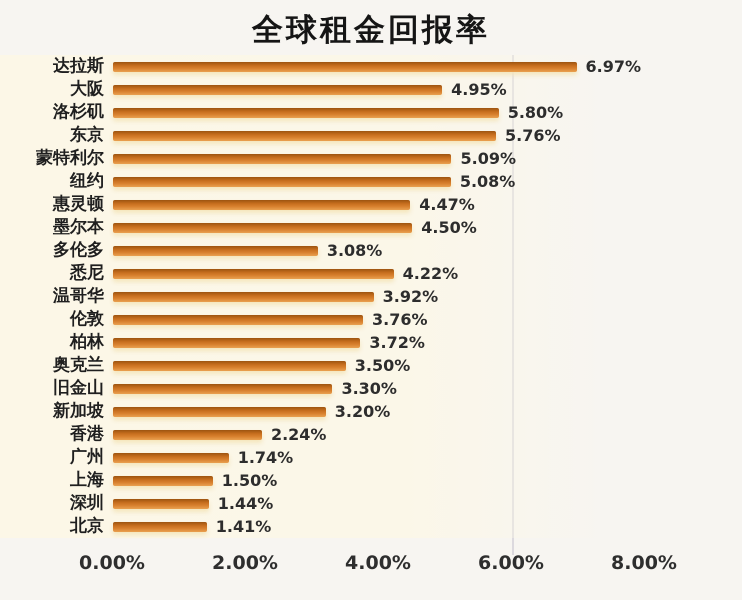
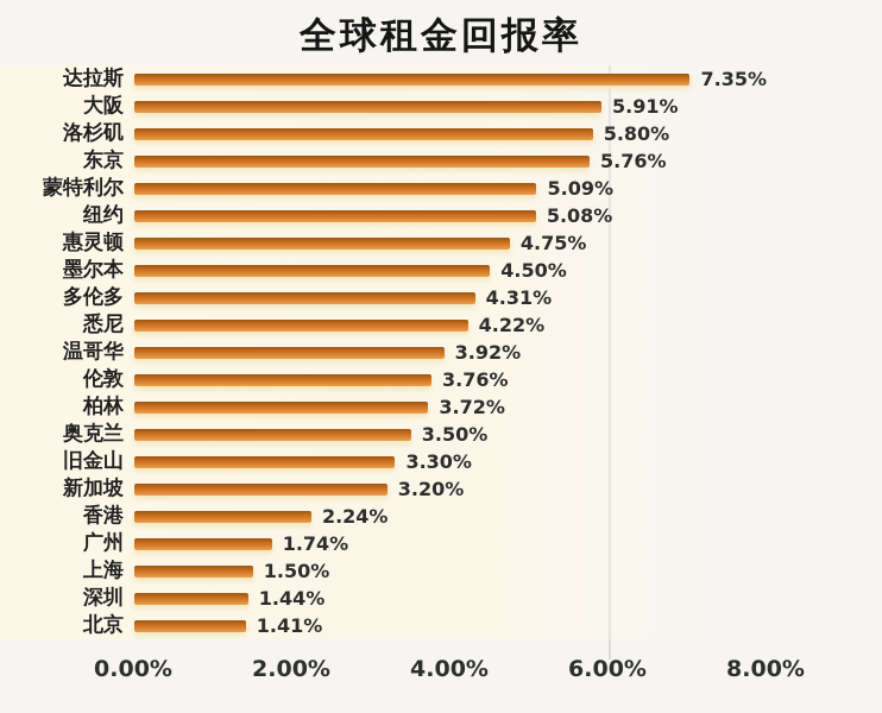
达拉斯: 6.97% -> 7.35%
大阪: 4.95% -> 5.91%
惠灵顿: 4.47% -> 4.75%
多伦多: 3.08% -> 4.31%
